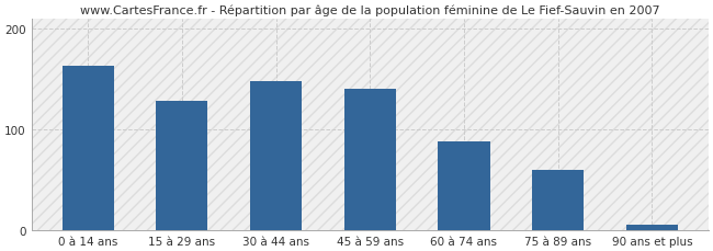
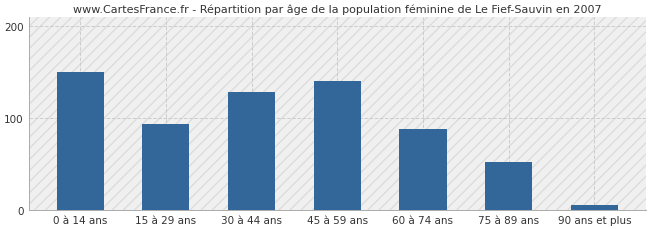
0 à 14 ans: 163 -> 150
15 à 29 ans: 128 -> 94
30 à 44 ans: 148 -> 128
75 à 89 ans: 60 -> 52
